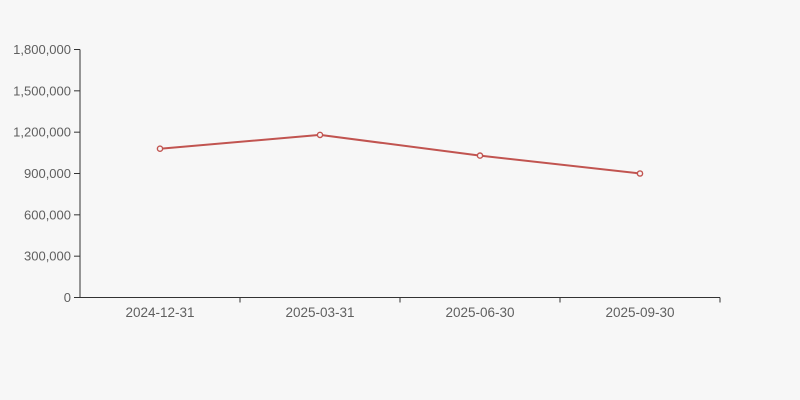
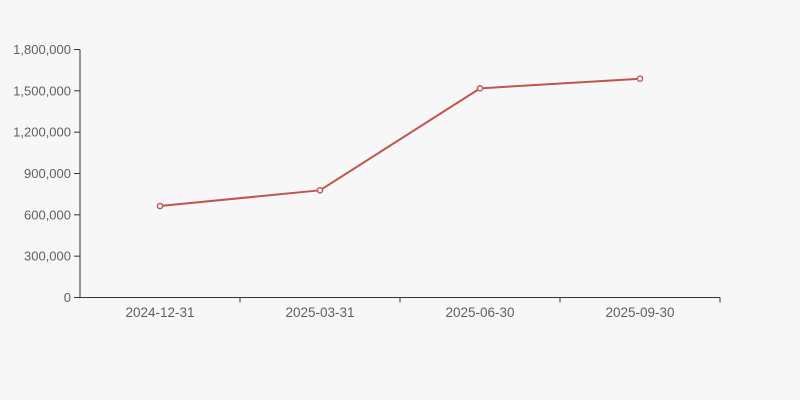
2024-12-31: 1080000 -> 660000
2025-03-31: 1180000 -> 780000
2025-06-30: 1030000 -> 1520000
2025-09-30: 900000 -> 1590000
